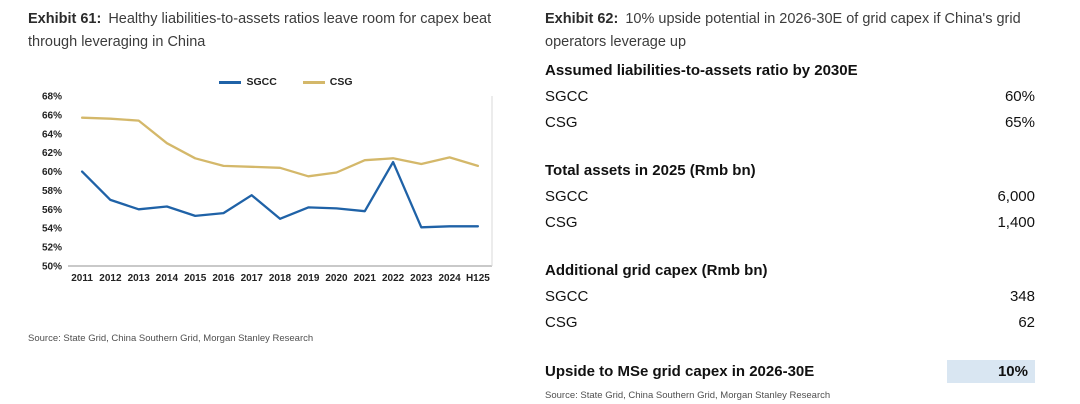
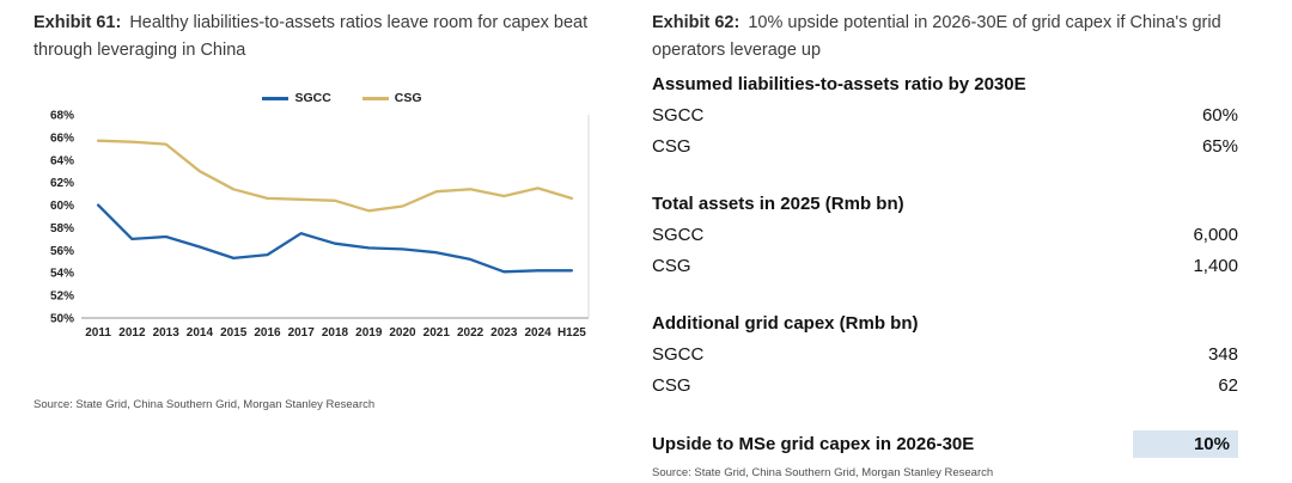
SGCC/2013: 56% -> 57%
SGCC/2018: 55% -> 57%
SGCC/2022: 61% -> 55%
